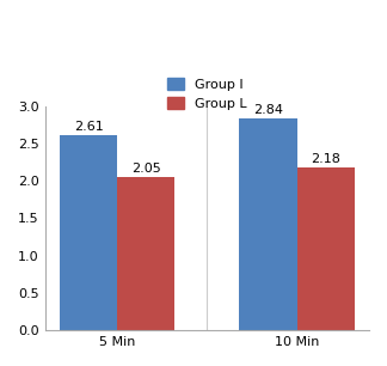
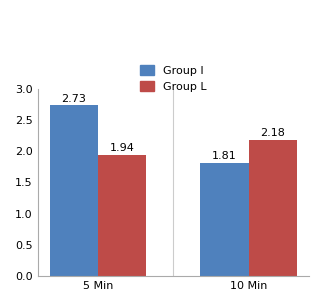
Group I/5 Min: 2.61 -> 2.73
Group L/5 Min: 2.05 -> 1.94
Group I/10 Min: 2.84 -> 1.81
